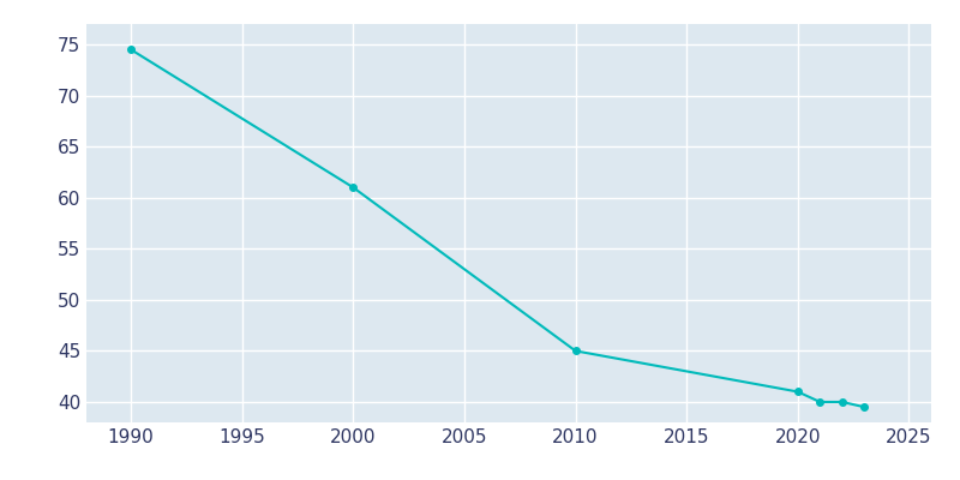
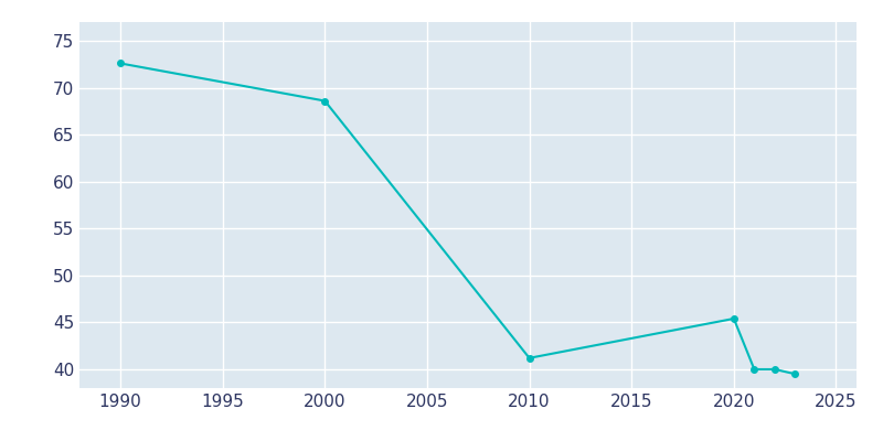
1990: 74.5 -> 72.6
2000: 61.0 -> 68.6
2010: 45.0 -> 41.2
2020: 41.0 -> 45.4
